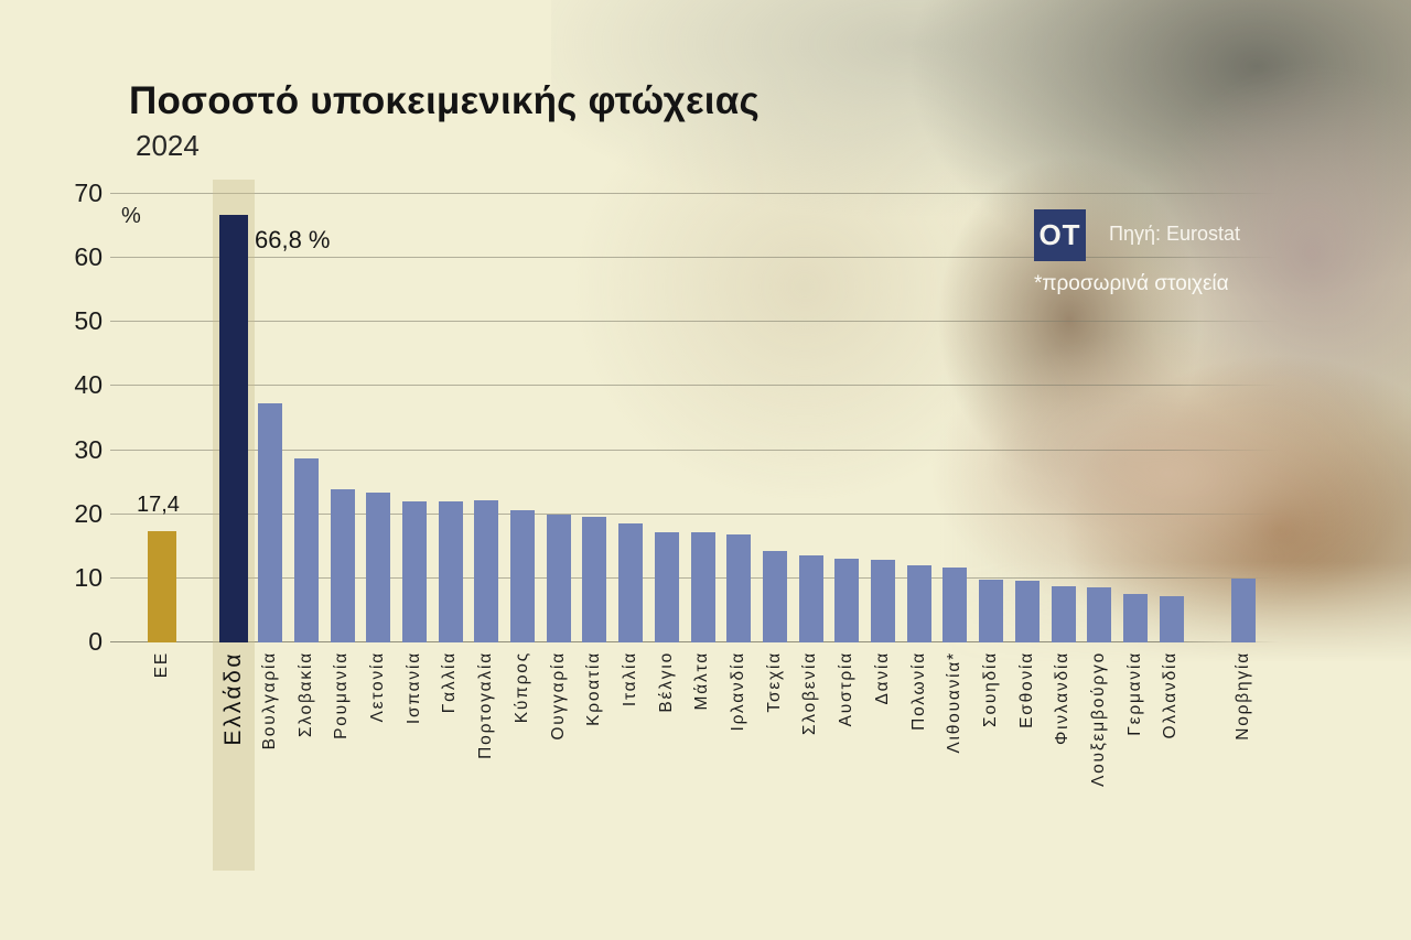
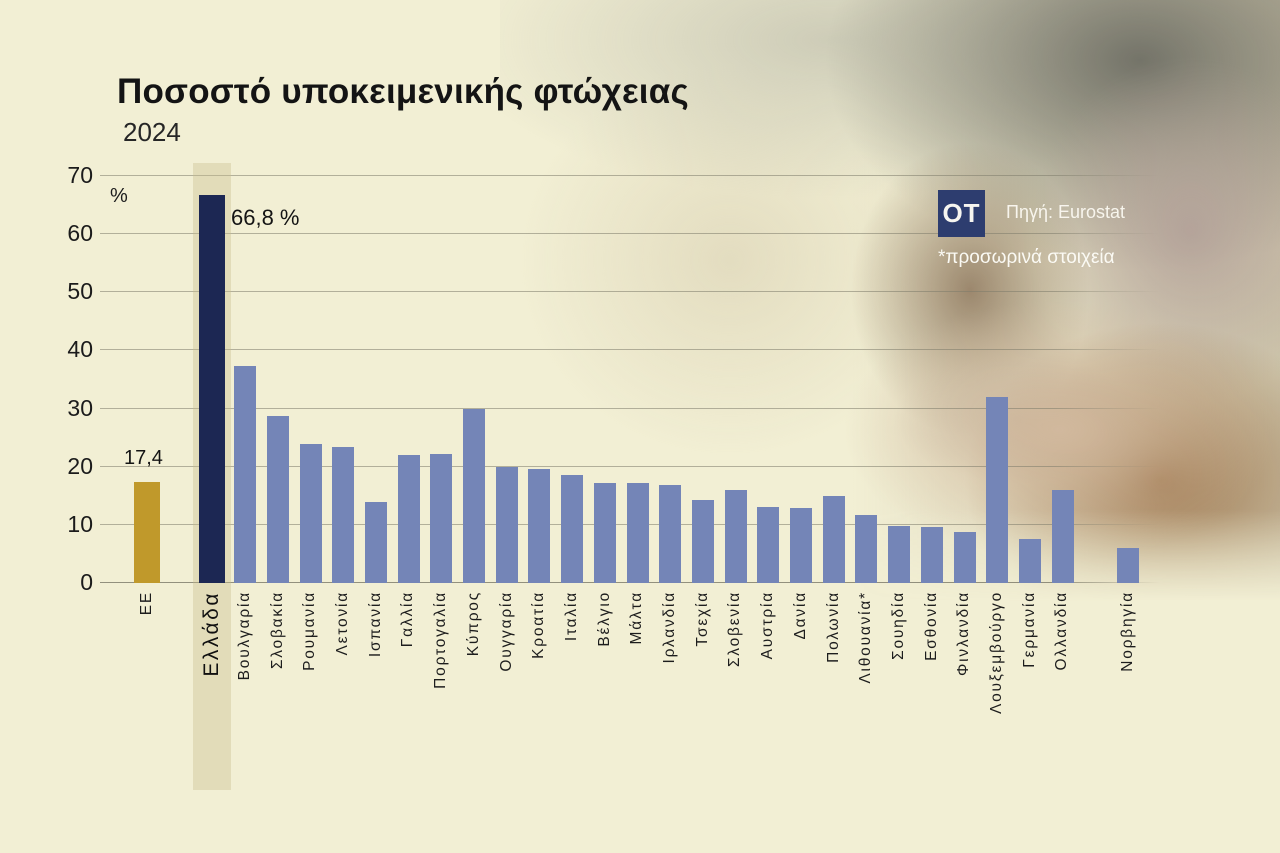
Ισπανία: 22 -> 14
Κύπρος: 21 -> 30
Σλοβενία: 14 -> 16
Πολωνία: 12 -> 15
Λουξεμβούργο: 9 -> 32
Ολλανδία: 7 -> 16
Νορβηγία: 10 -> 6
